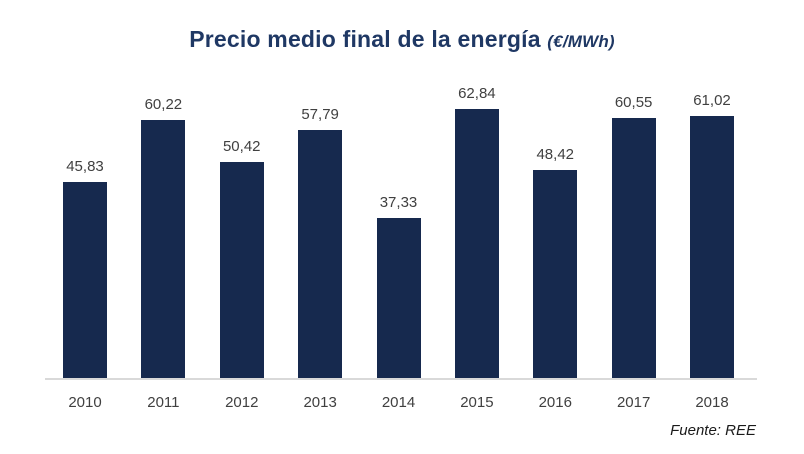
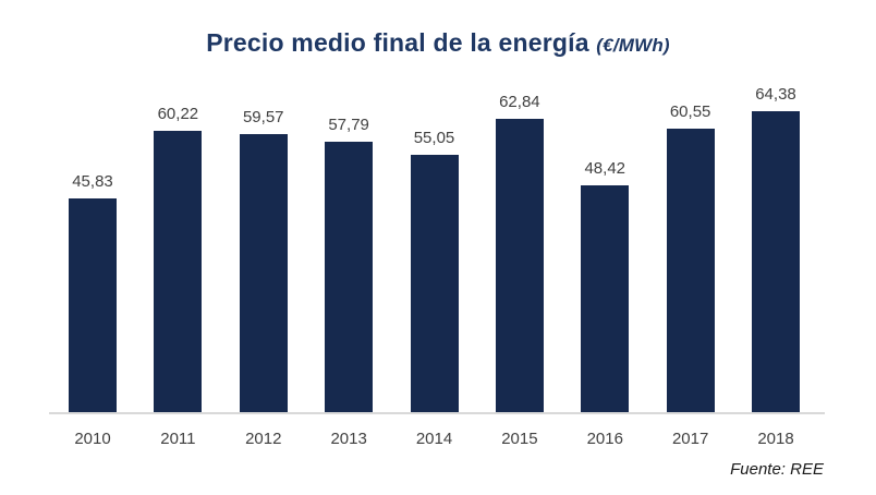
2012: 50,42 -> 59,57
2014: 37,33 -> 55,05
2018: 61,02 -> 64,38
